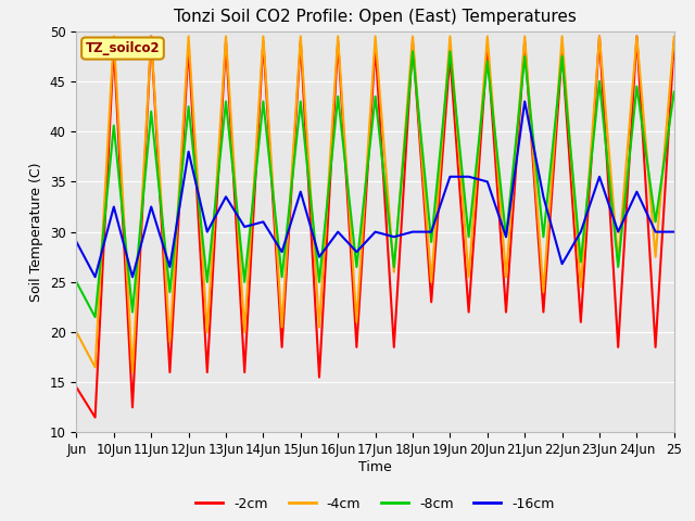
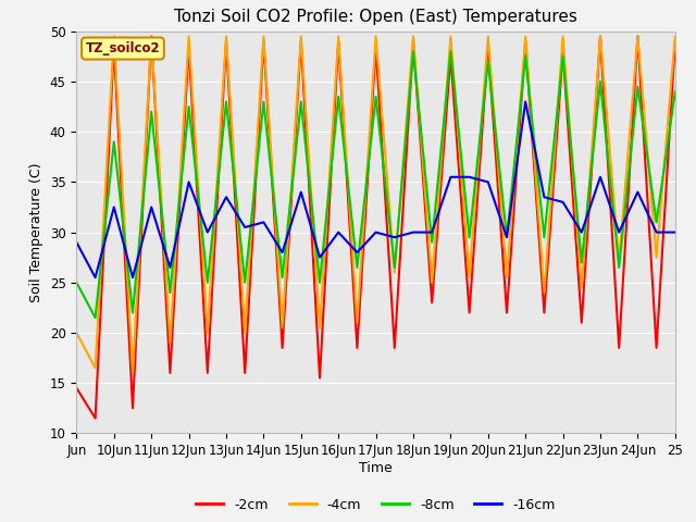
-8cm/10Jun: 40.6 -> 39.0
-16cm/12Jun: 38.0 -> 35.0
-16cm/22Jun: 26.8 -> 33.0
